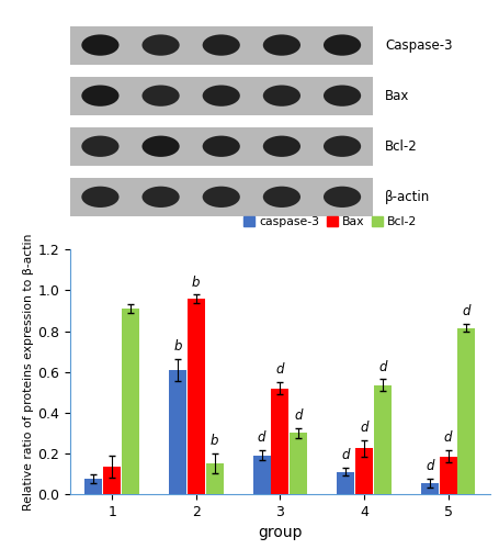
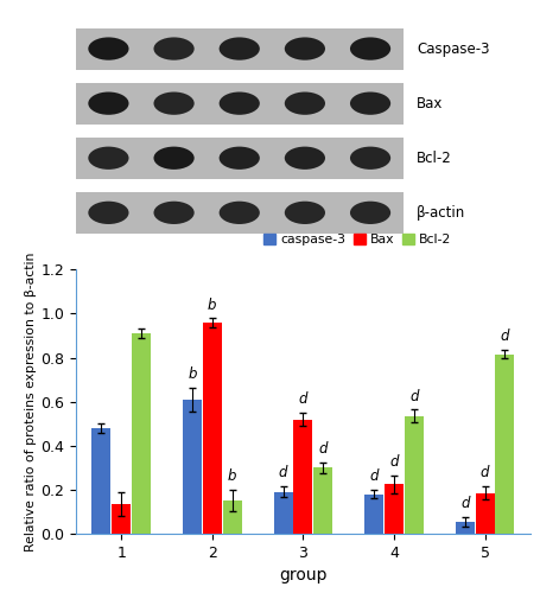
caspase-3/1: 0.07 -> 0.48
caspase-3/4: 0.11 -> 0.18
